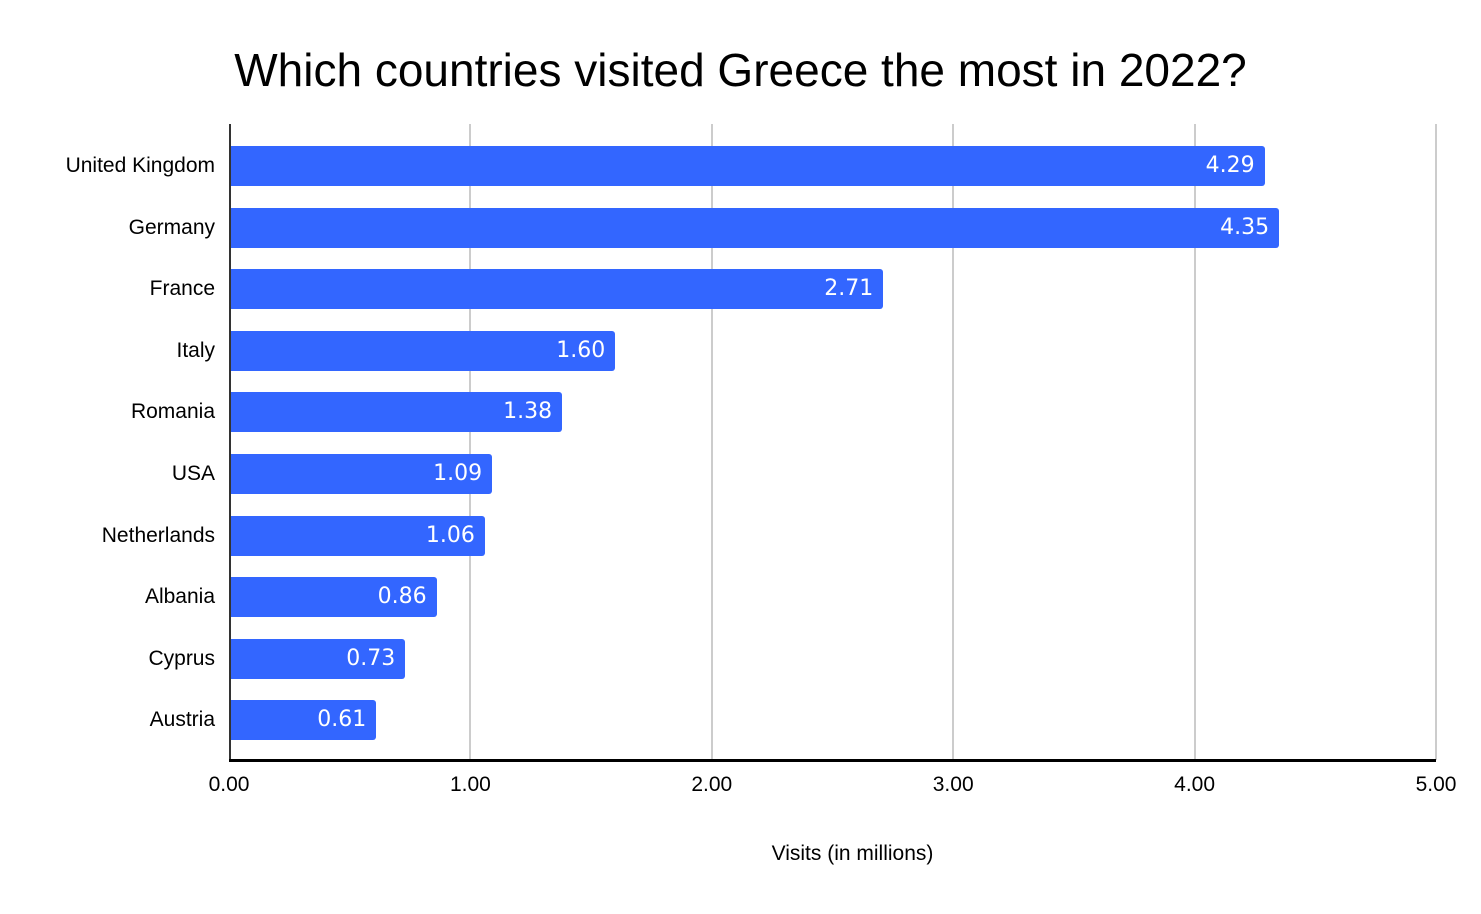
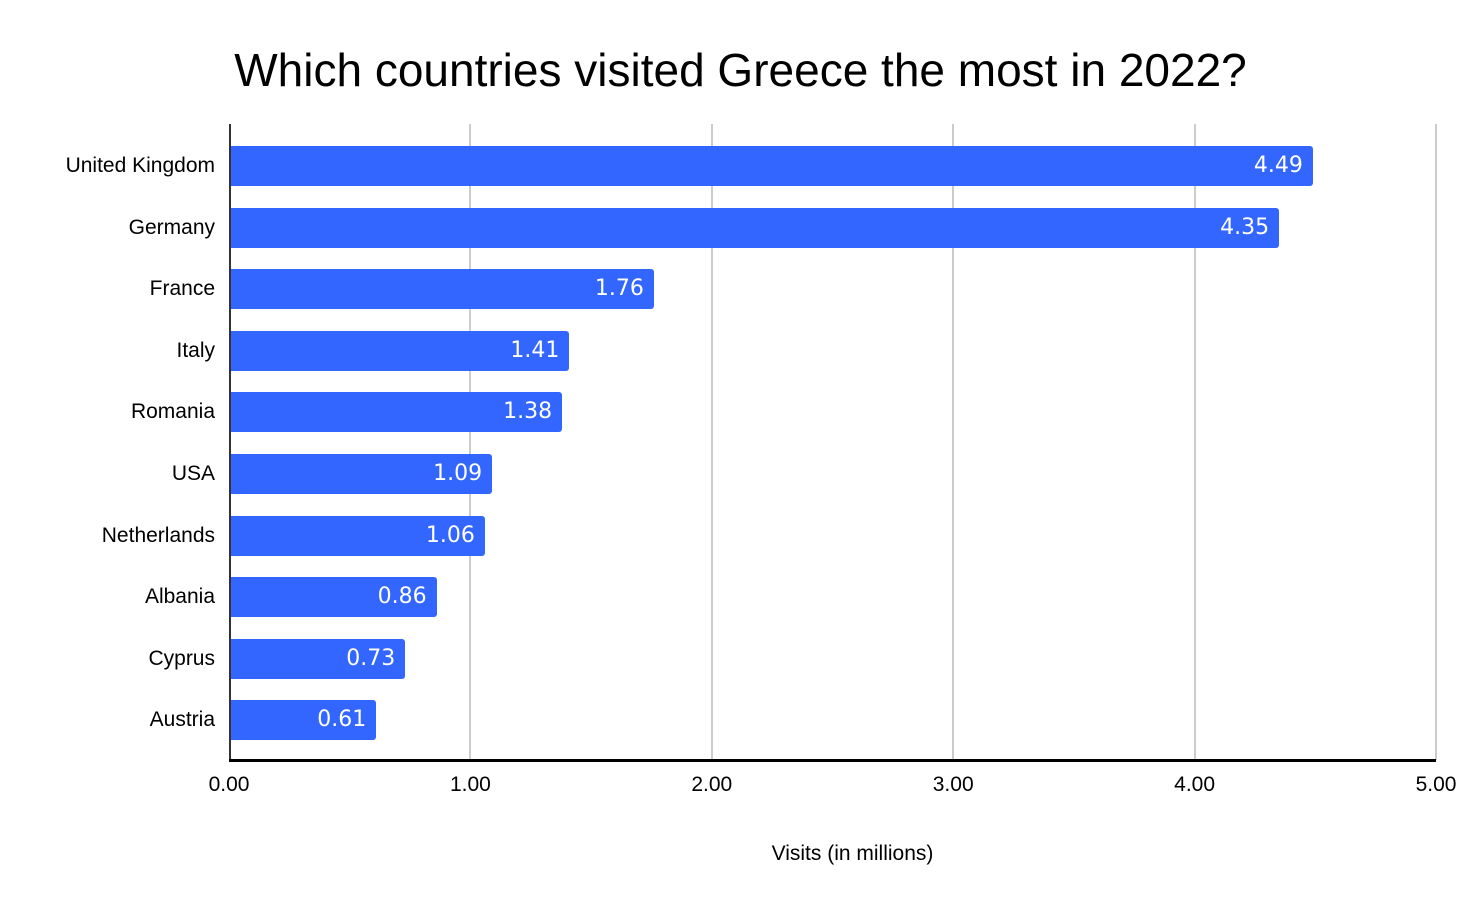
United Kingdom: 4.29 -> 4.49
France: 2.71 -> 1.76
Italy: 1.60 -> 1.41
